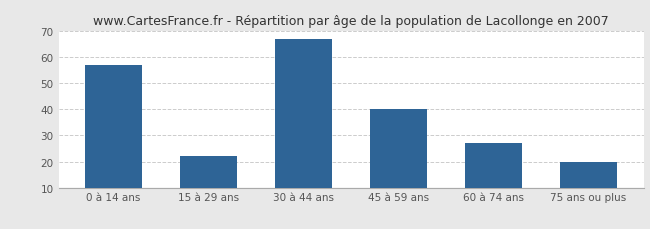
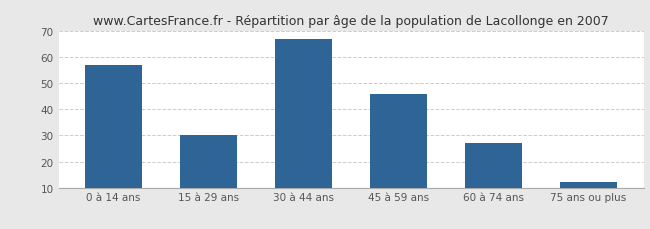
15 à 29 ans: 22 -> 30
45 à 59 ans: 40 -> 46
75 ans ou plus: 20 -> 12
